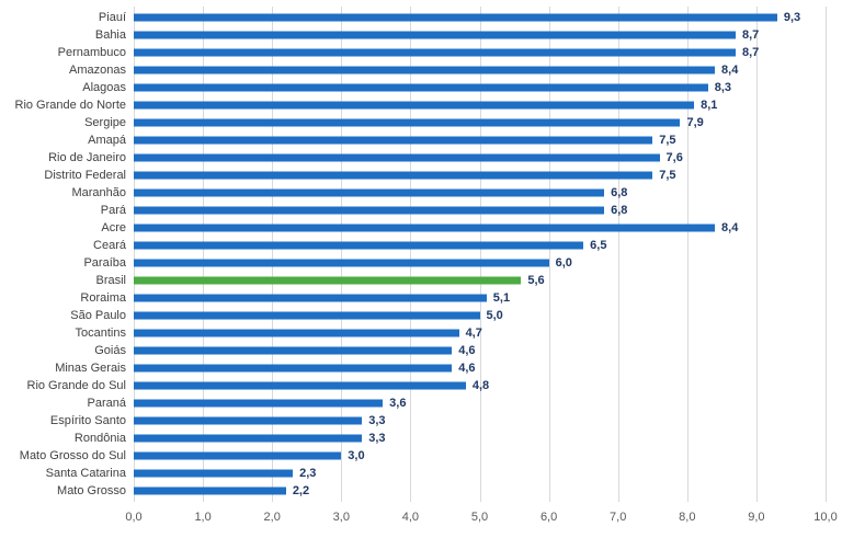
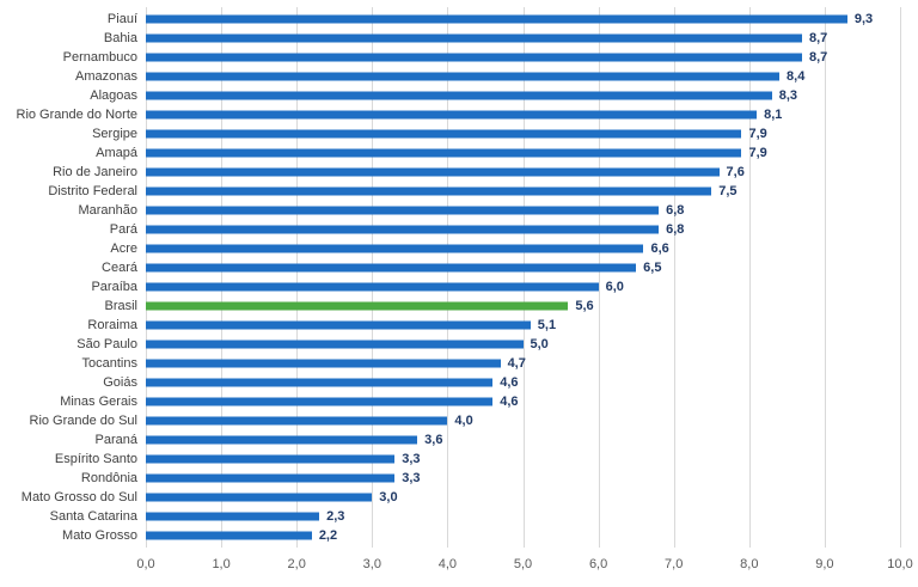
Amapá: 7,5 -> 7,9
Acre: 8,4 -> 6,6
Rio Grande do Sul: 4,8 -> 4,0
